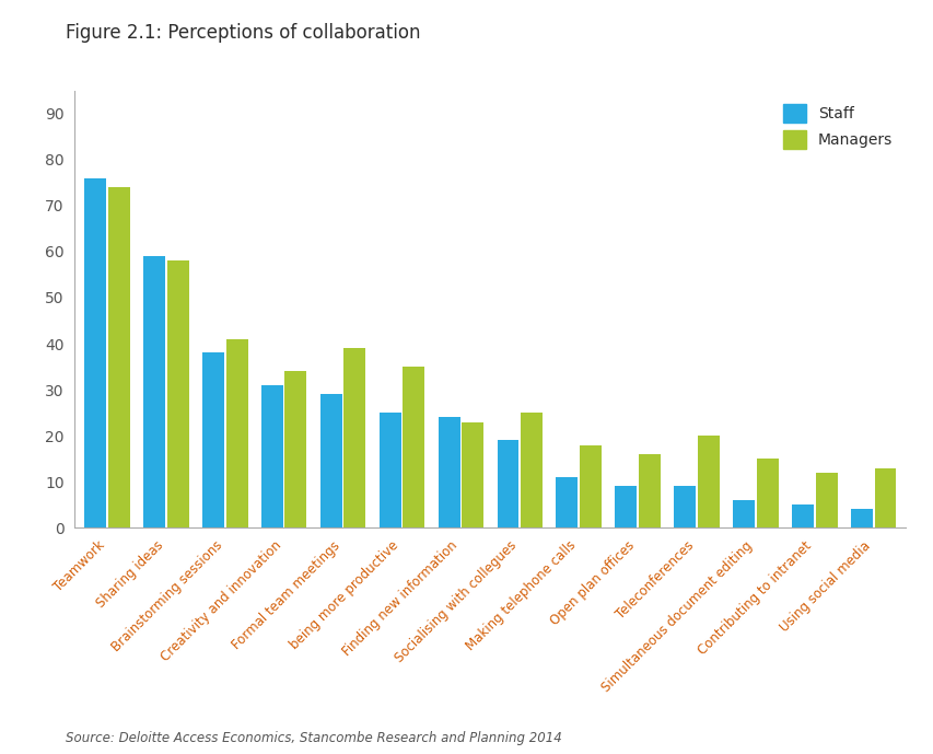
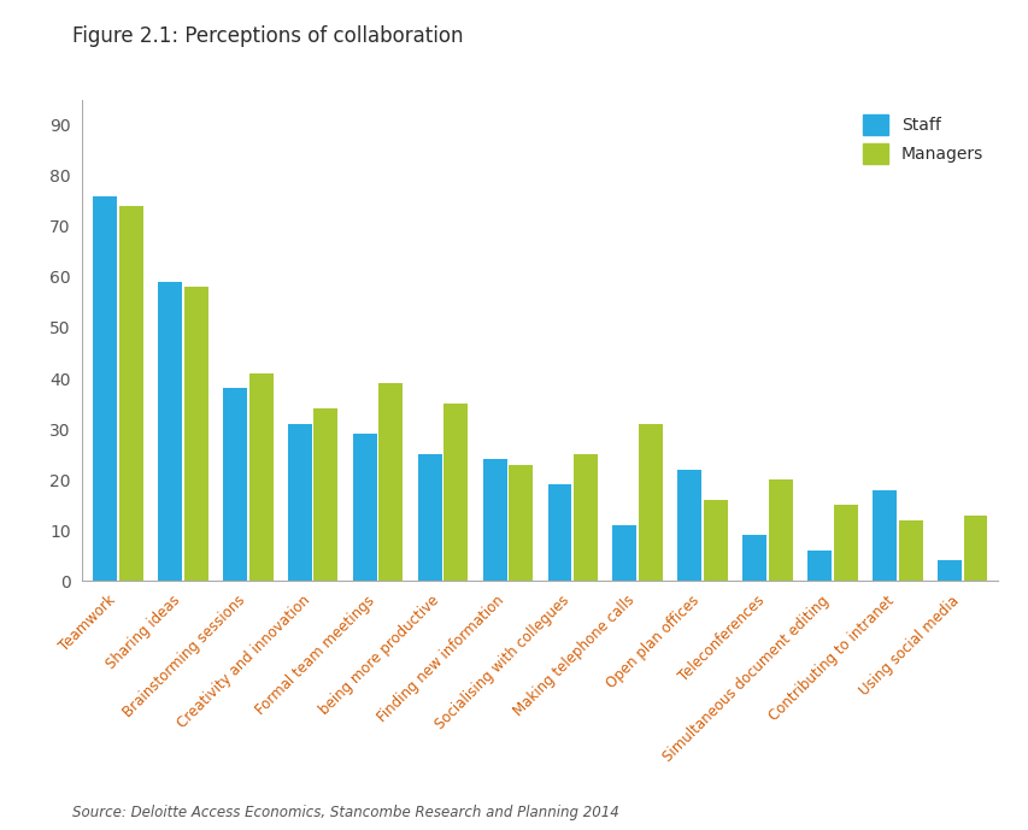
Managers/Making telephone calls: 18 -> 31
Staff/Open plan offices: 9 -> 22
Staff/Contributing to intranet: 5 -> 18
